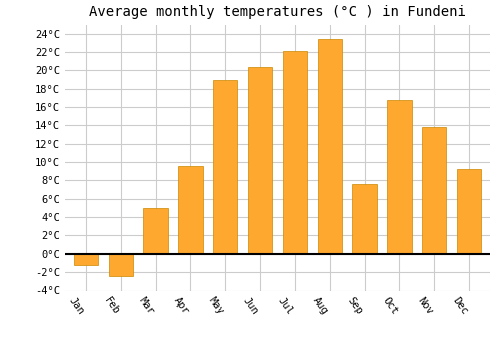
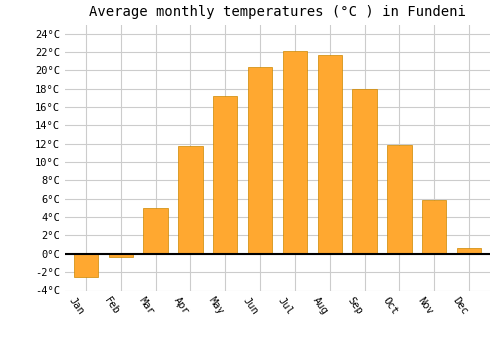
Jan: -1.2°C -> -2.5°C
Feb: -2.4°C -> -0.3°C
Apr: 9.6°C -> 11.7°C
May: 19.0°C -> 17.2°C
Aug: 23.4°C -> 21.7°C
Sep: 7.6°C -> 18.0°C
Oct: 16.8°C -> 11.9°C
Nov: 13.8°C -> 5.9°C
Dec: 9.2°C -> 0.6°C
